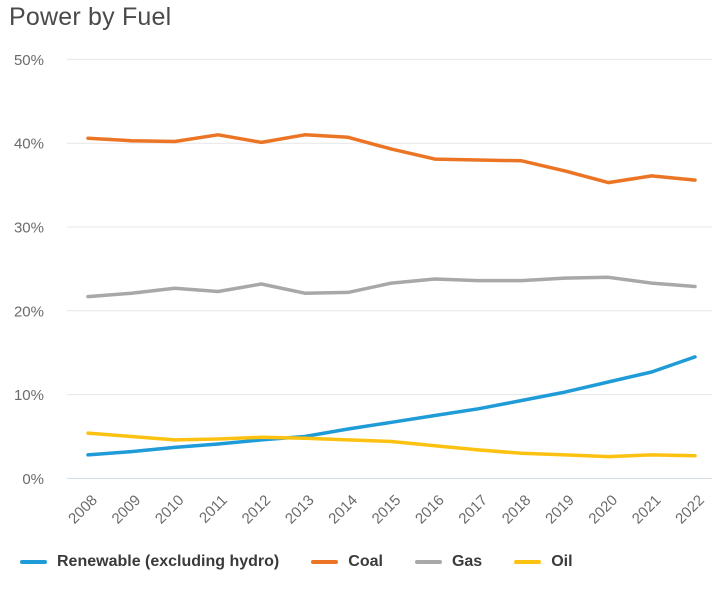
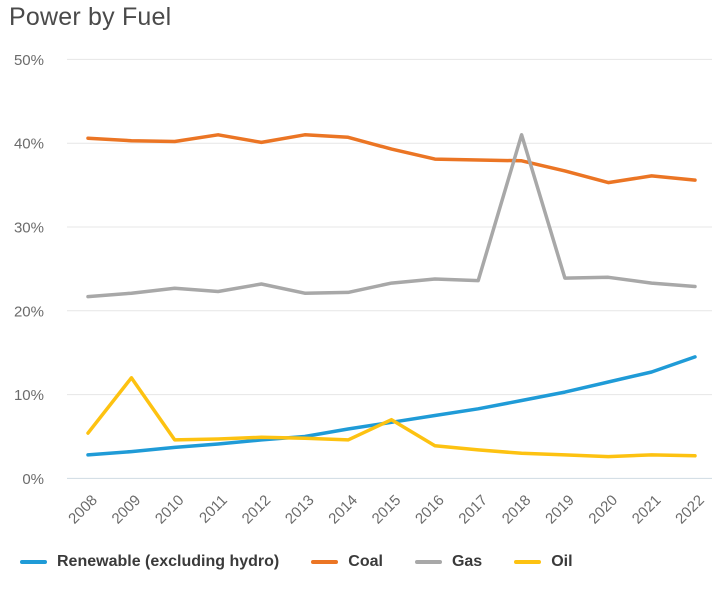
Oil/2009: 5% -> 12%
Oil/2015: 4% -> 7%
Gas/2018: 24% -> 41%
